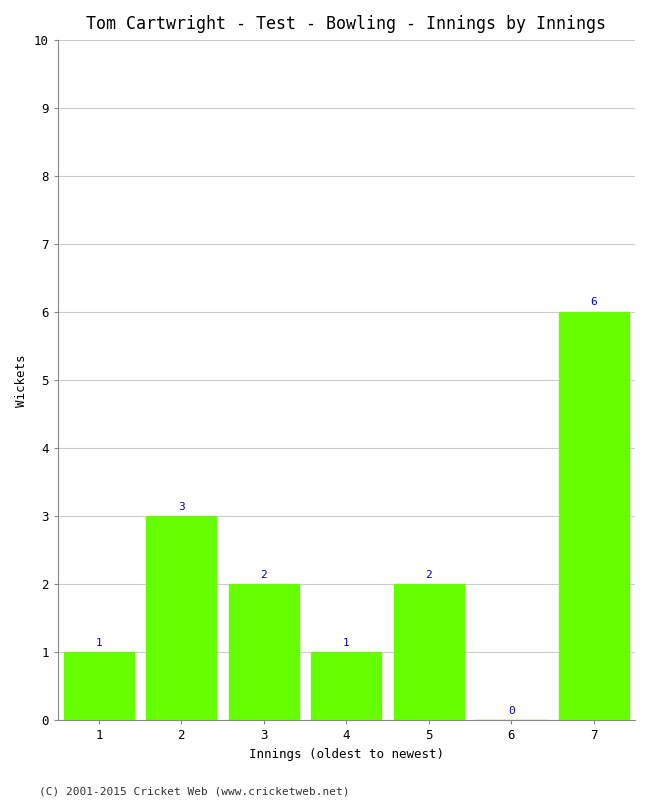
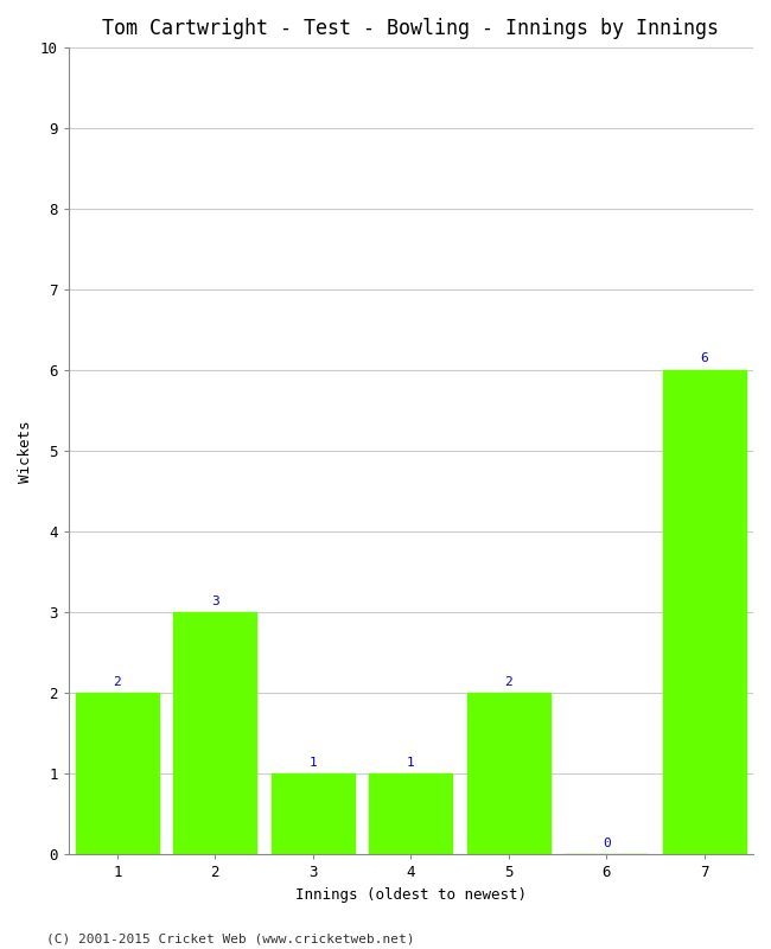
1: 1 -> 2
3: 2 -> 1
